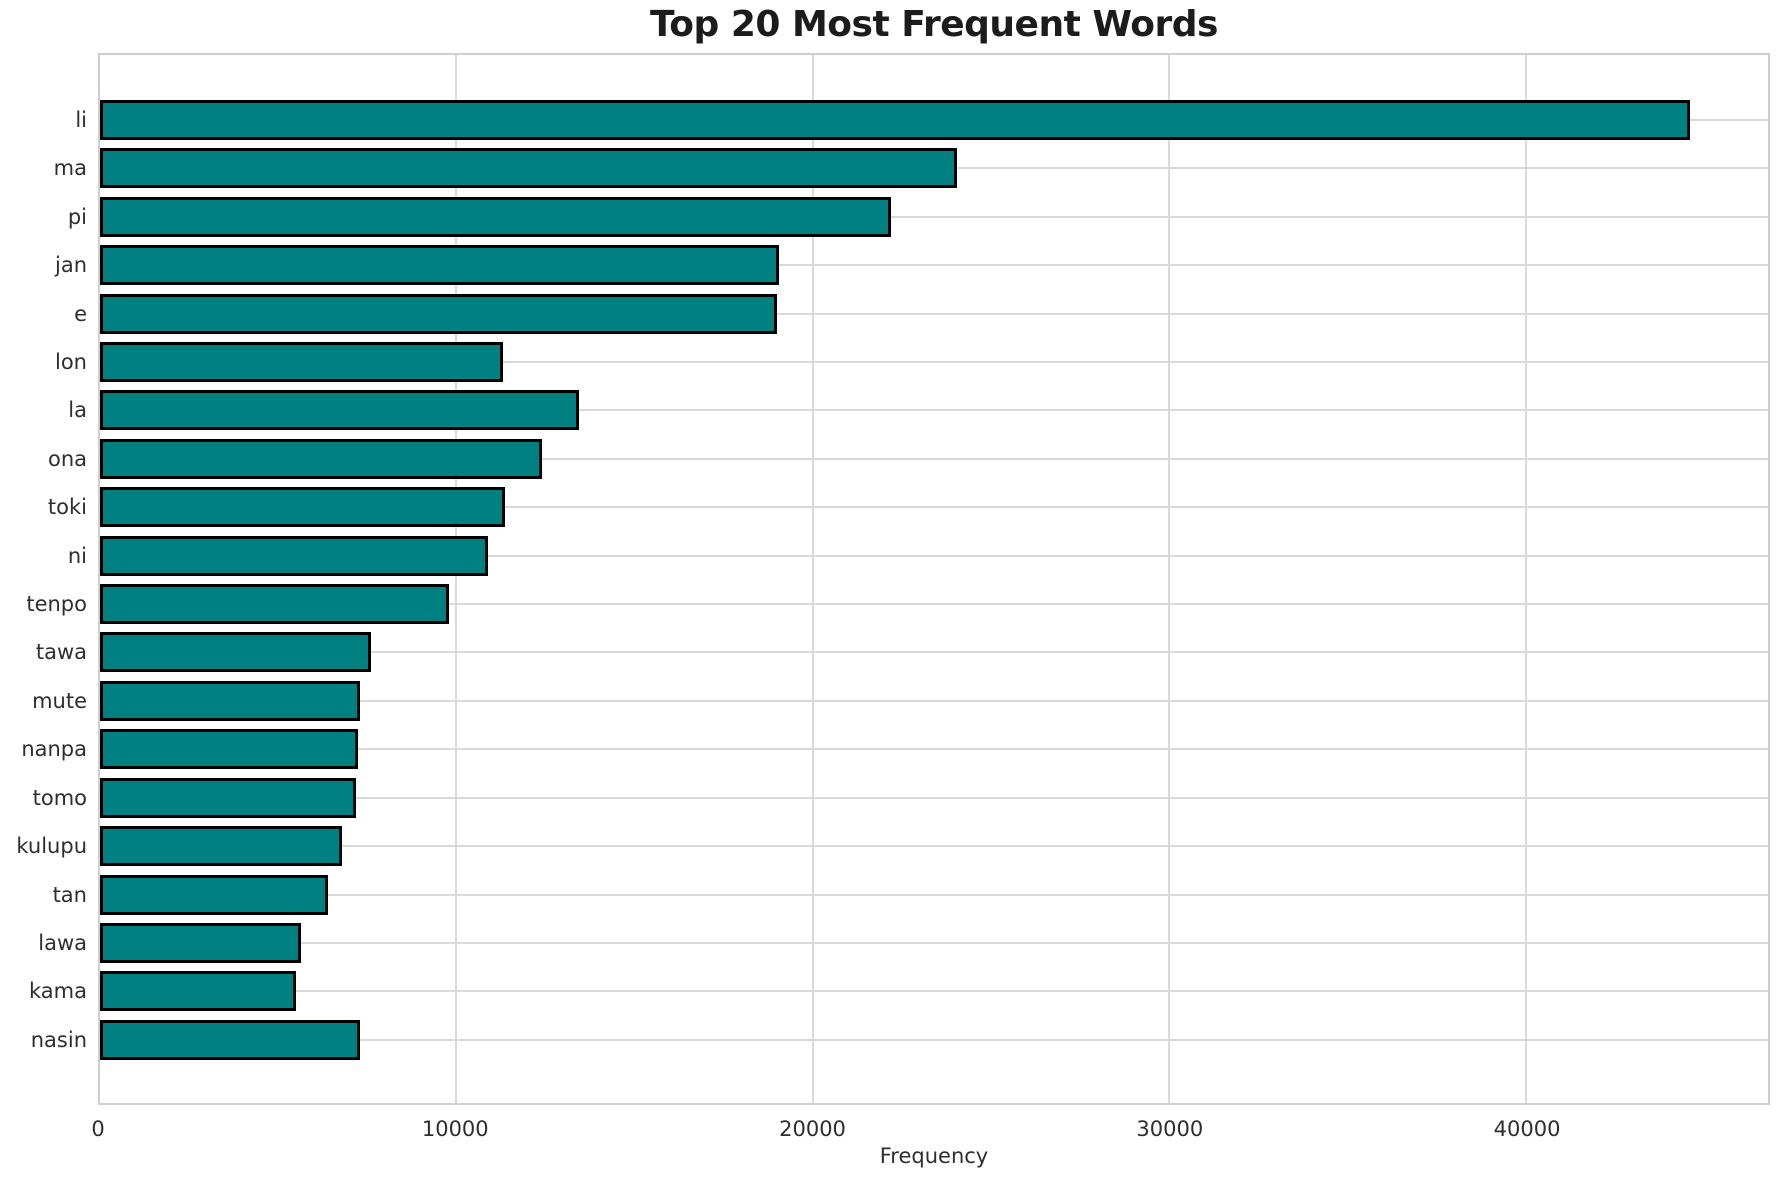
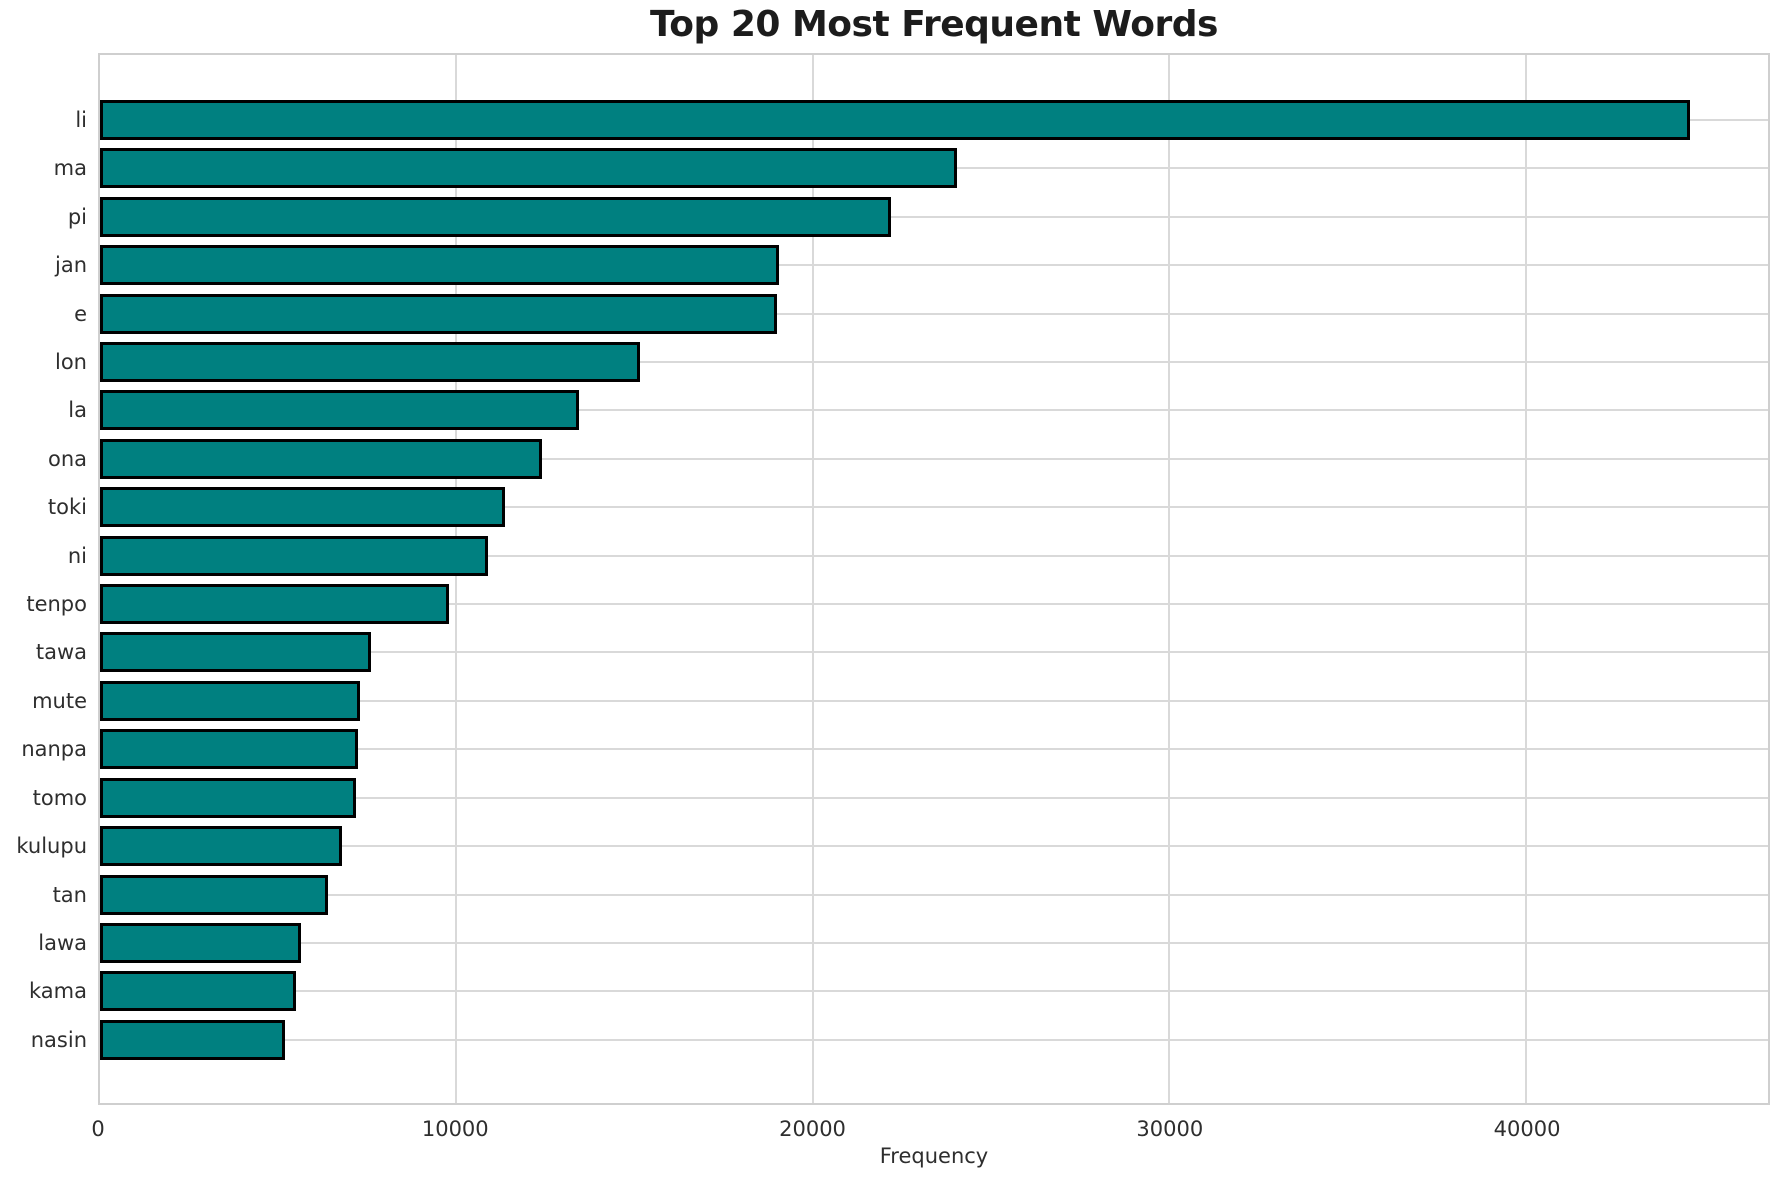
lon: 11300 -> 15200
nasin: 7300 -> 5200
